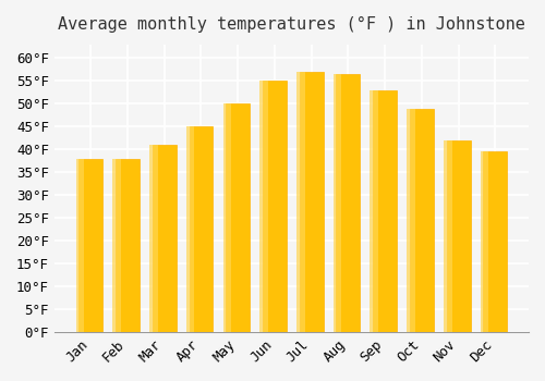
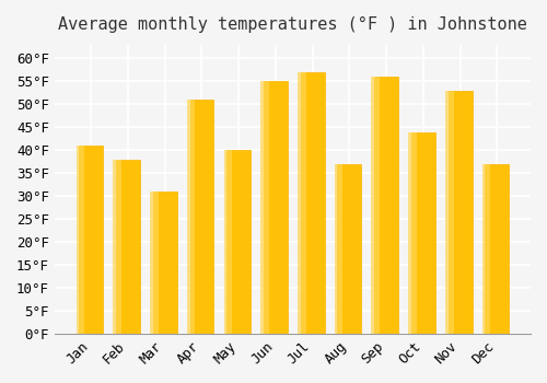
Jan: 38.0°F -> 41.0°F
Mar: 41.0°F -> 31.0°F
Apr: 45.0°F -> 51.0°F
May: 50.0°F -> 40.0°F
Aug: 56.5°F -> 37.0°F
Sep: 53.0°F -> 56.0°F
Oct: 49.0°F -> 44.0°F
Nov: 42.0°F -> 53.0°F
Dec: 39.5°F -> 37.0°F
